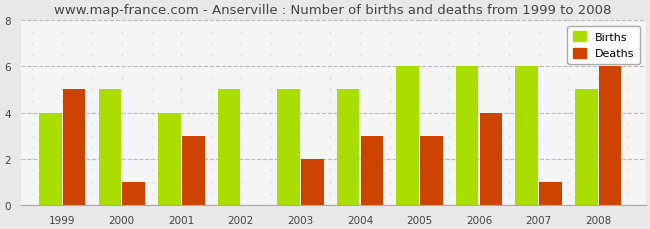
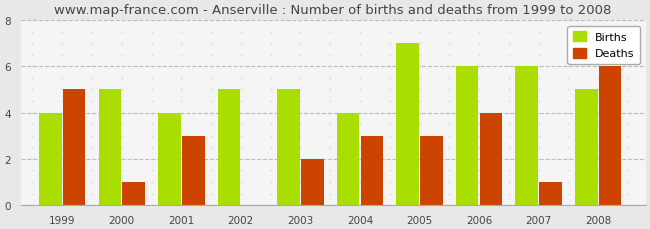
Births/2004: 5 -> 4
Births/2005: 6 -> 7
